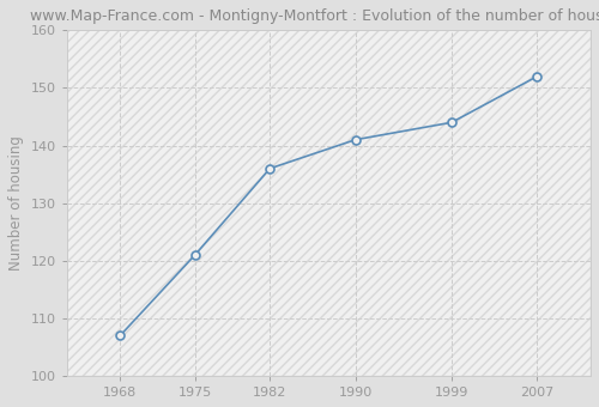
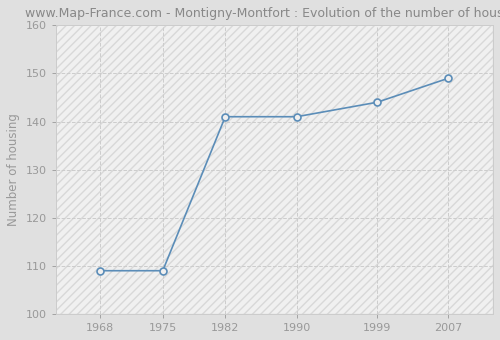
1968: 107 -> 109
1975: 121 -> 109
1982: 136 -> 141
2007: 152 -> 149
